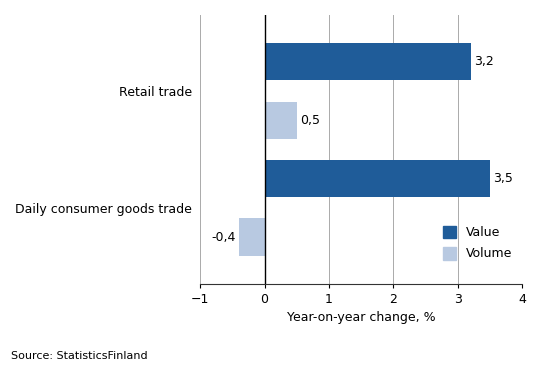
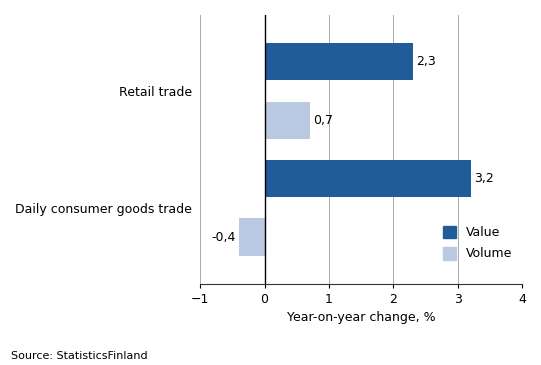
Value/Retail trade: 3,2 -> 2,3
Volume/Retail trade: 0,5 -> 0,7
Value/Daily consumer goods trade: 3,5 -> 3,2
